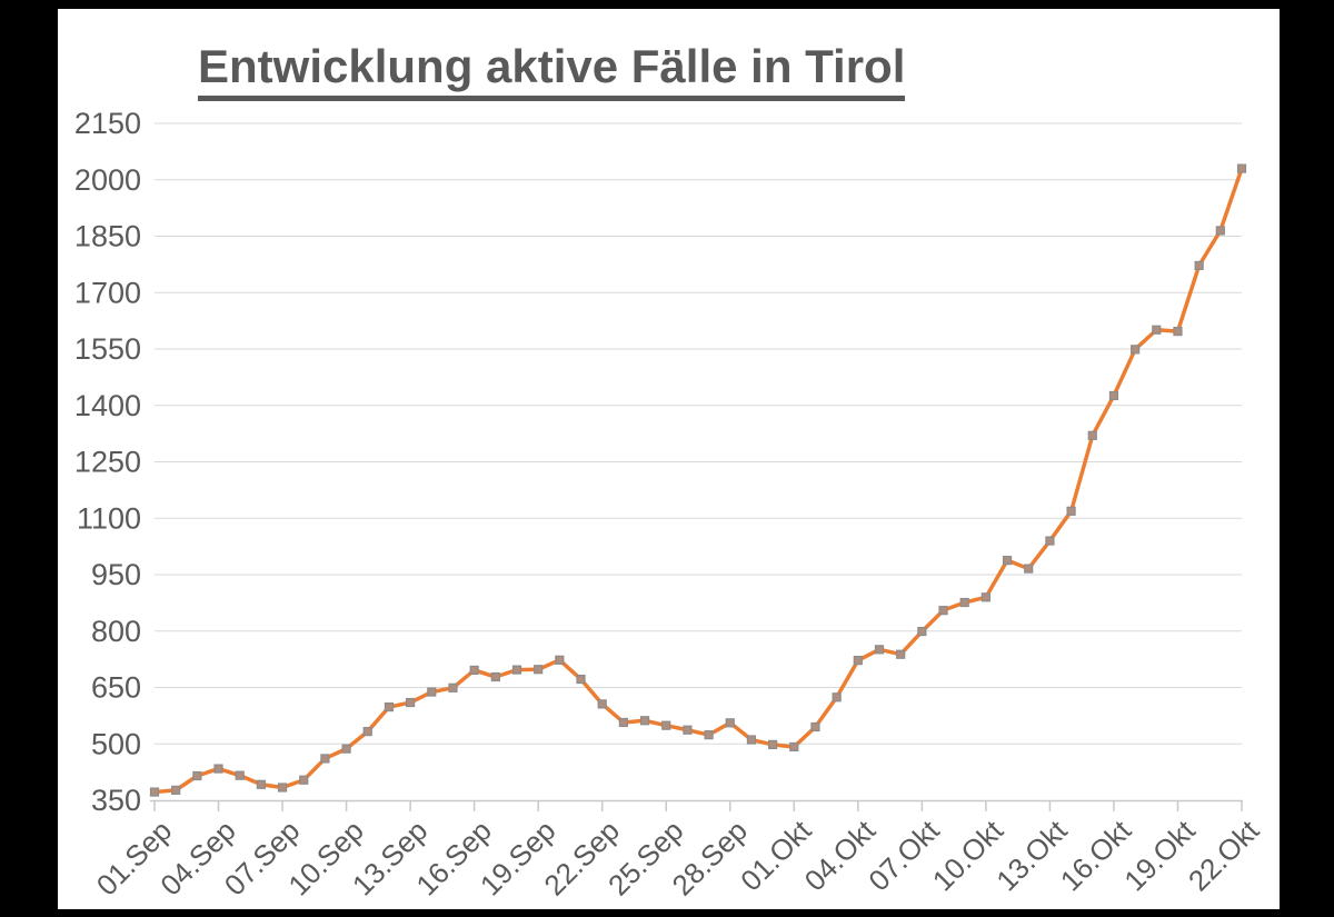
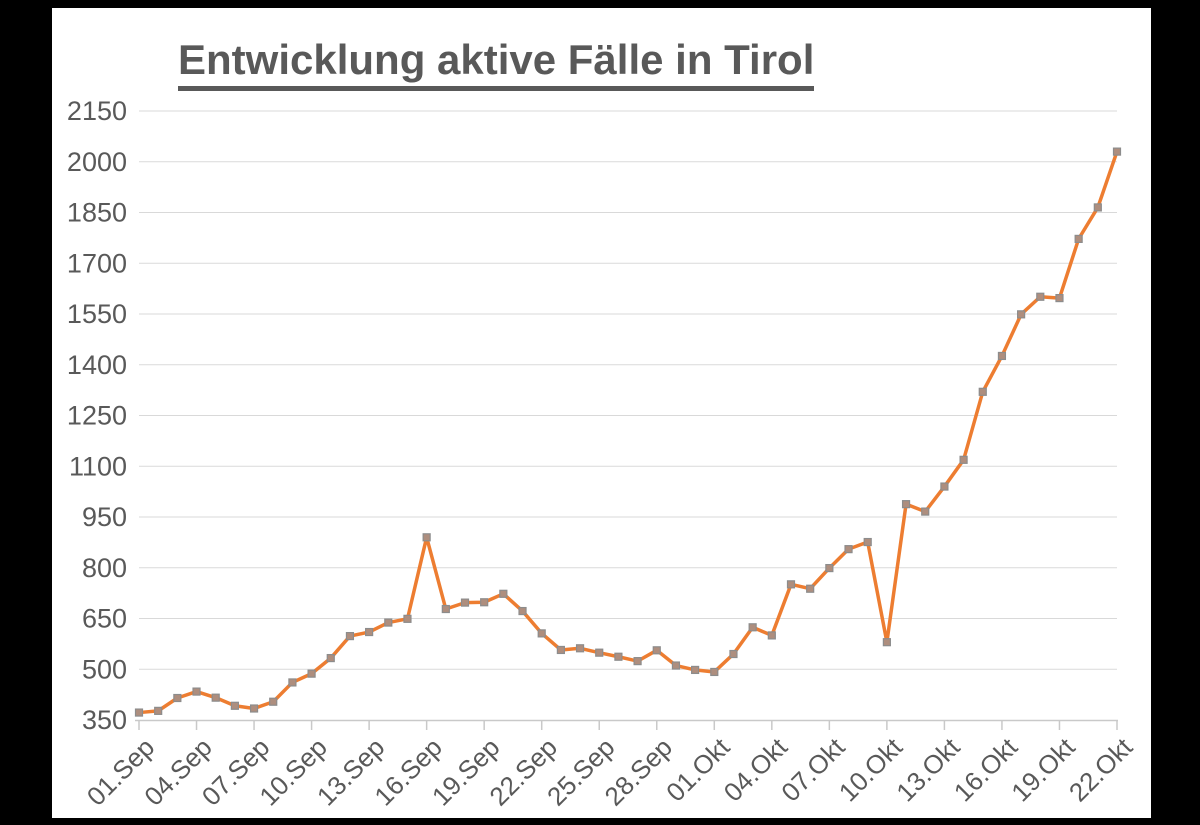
16.Sep: 700 -> 890
04.Okt: 720 -> 600
10.Okt: 890 -> 580
